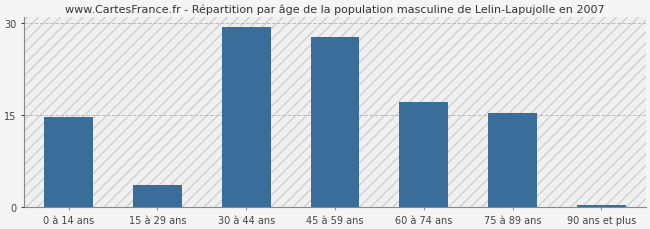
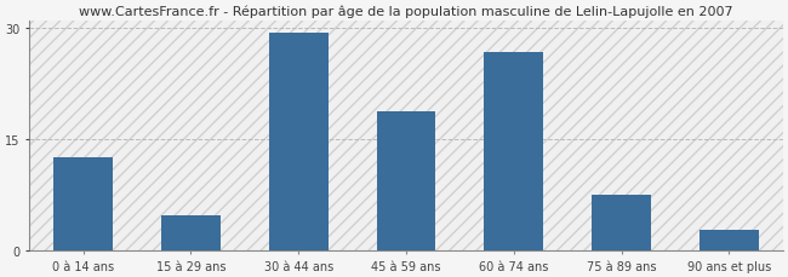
0 à 14 ans: 14.7 -> 12.6
15 à 29 ans: 3.7 -> 4.8
45 à 59 ans: 27.8 -> 18.8
60 à 74 ans: 17.2 -> 26.8
75 à 89 ans: 15.4 -> 7.6
90 ans et plus: 0.3 -> 2.8
